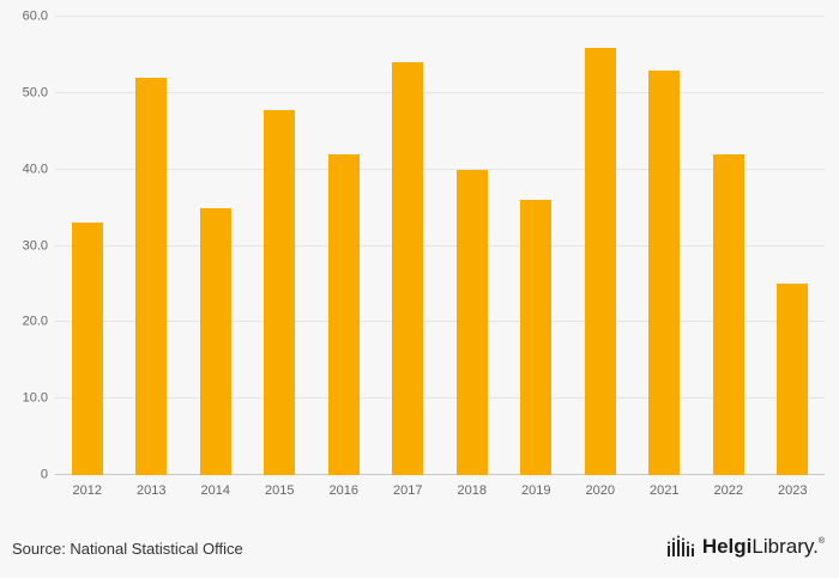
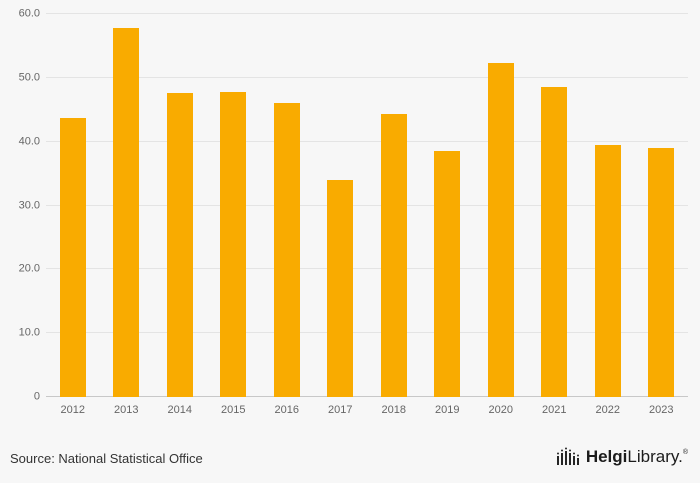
2012: 33 -> 44
2013: 52 -> 58
2014: 35 -> 48
2016: 42 -> 46
2017: 54 -> 34
2018: 40 -> 44
2019: 36 -> 38
2020: 56 -> 52
2021: 53 -> 48
2022: 42 -> 40
2023: 25 -> 39
